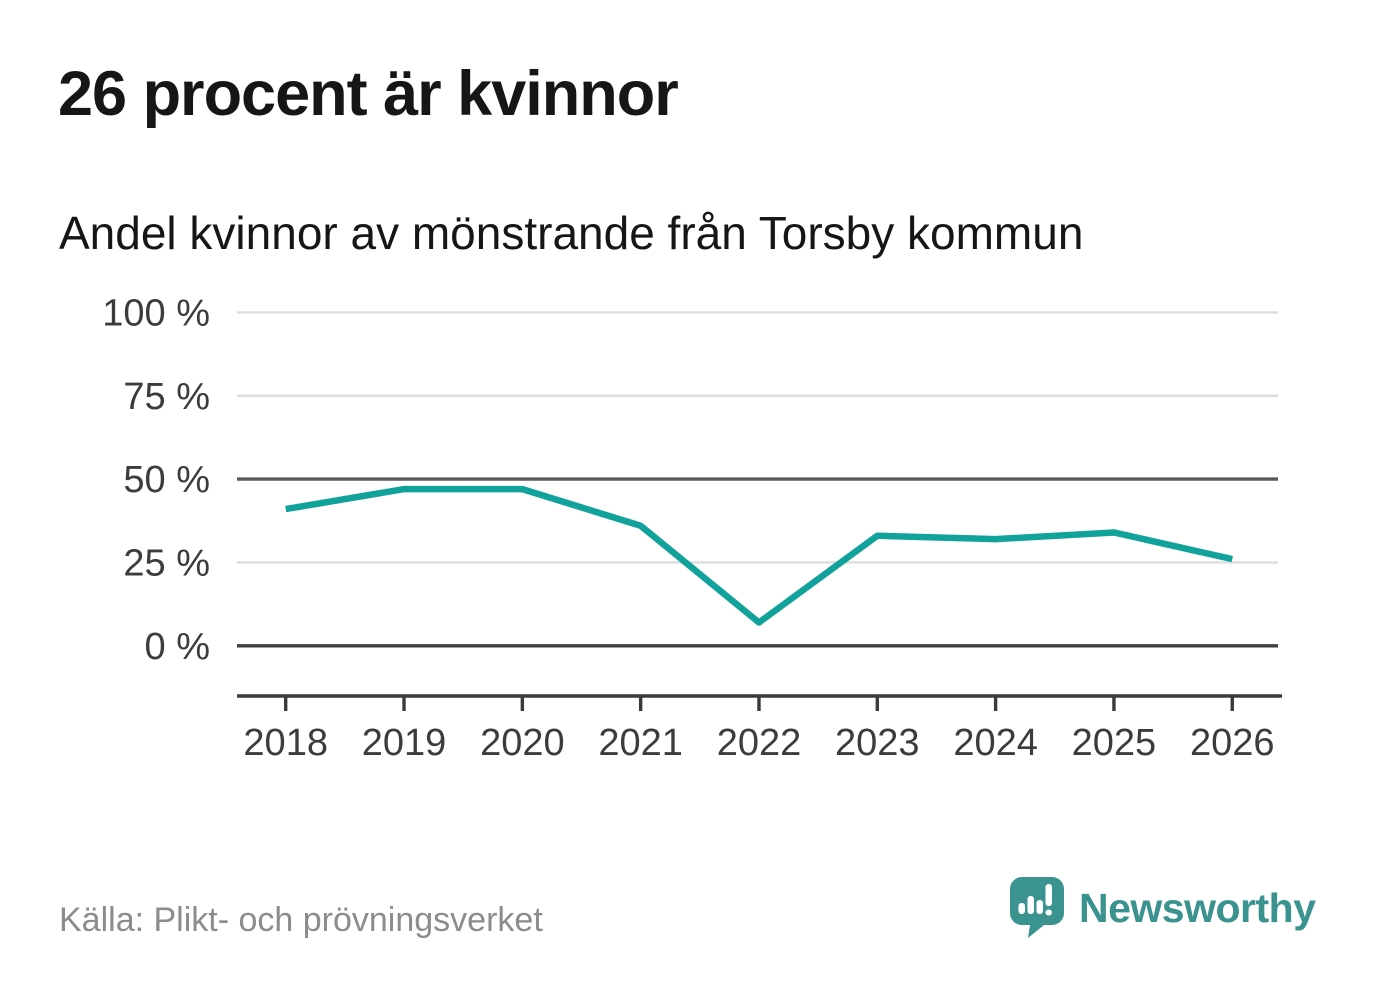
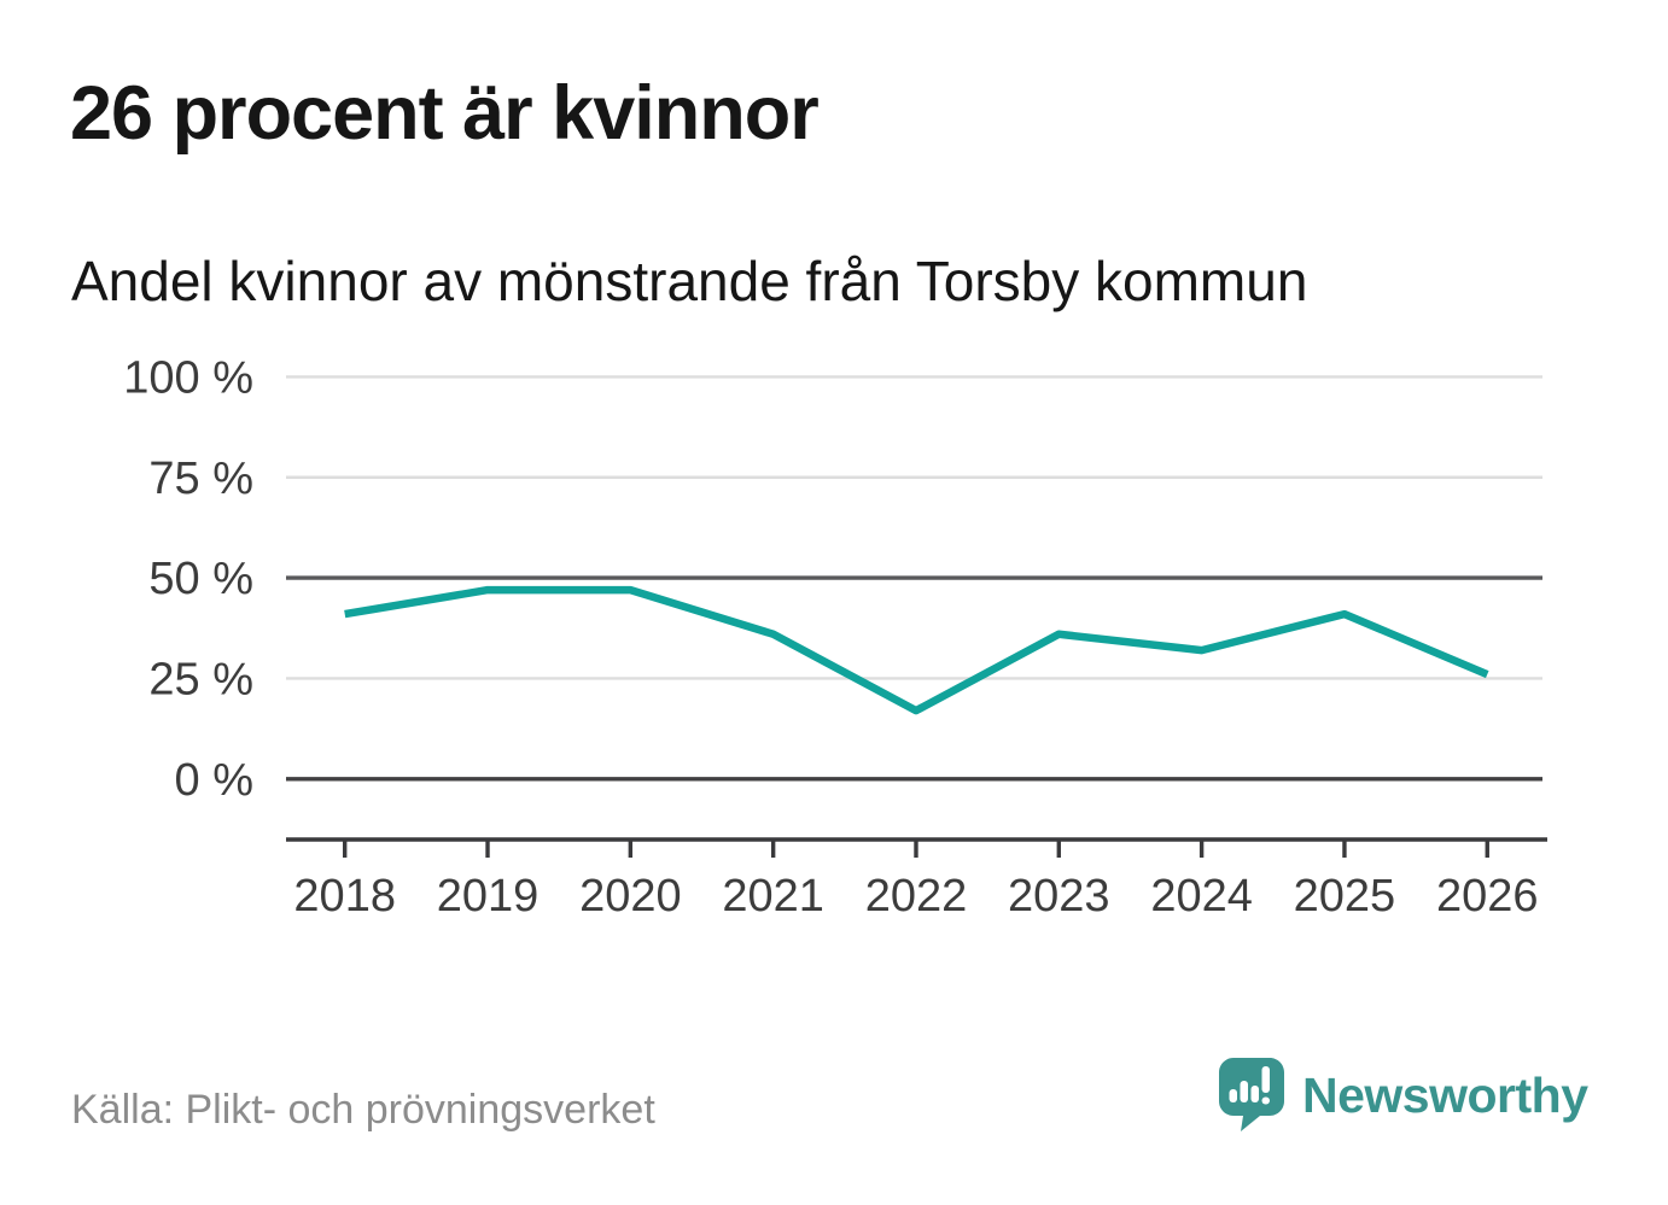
2022: 7% -> 17%
2023: 33% -> 36%
2025: 34% -> 41%
